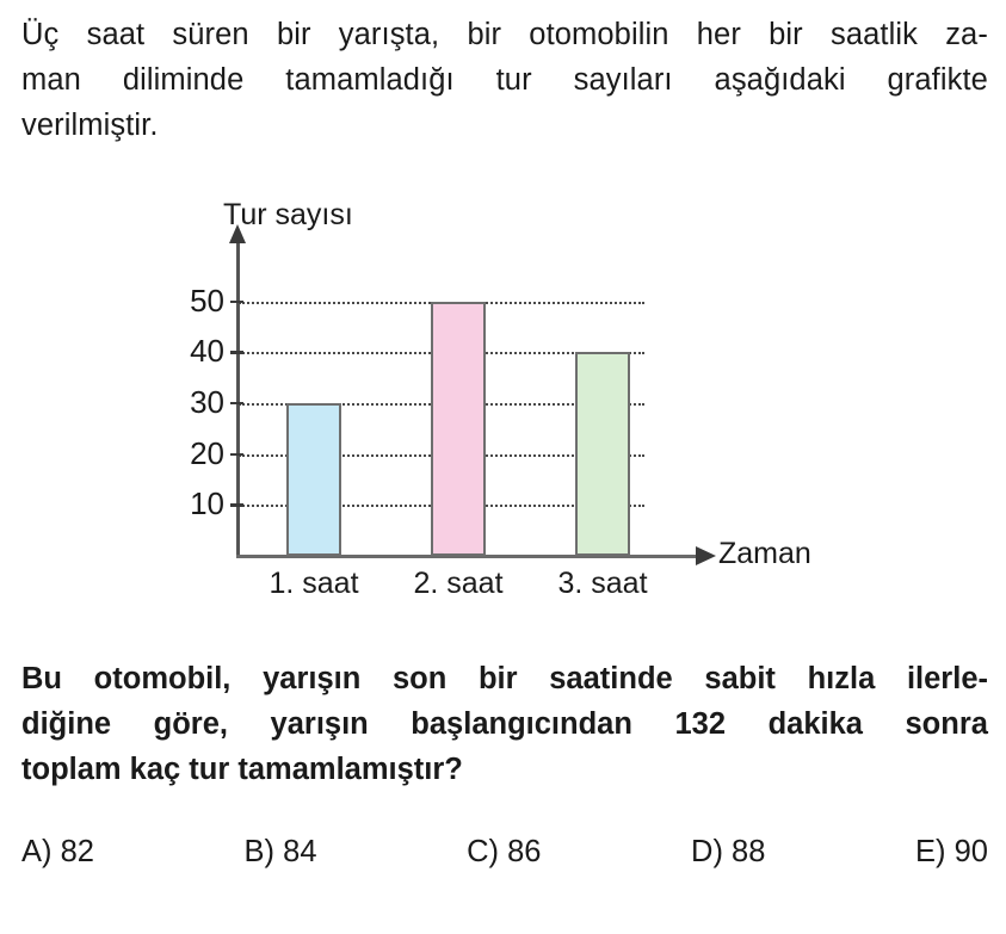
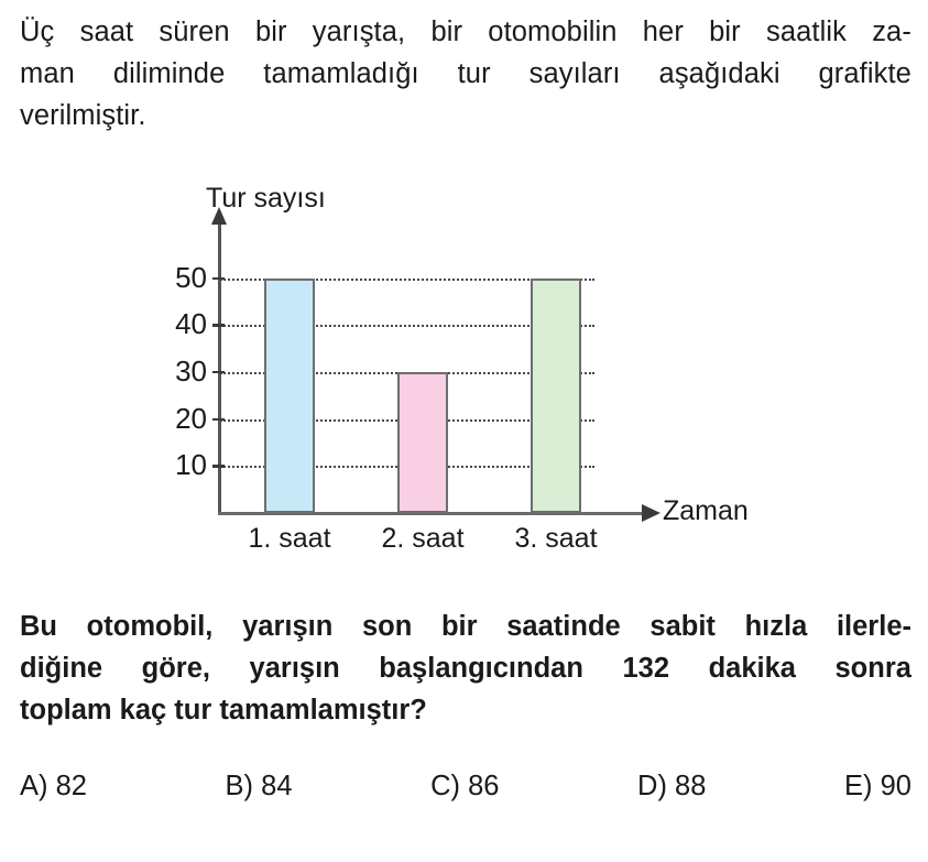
1. saat: 30 -> 50
2. saat: 50 -> 30
3. saat: 40 -> 50
